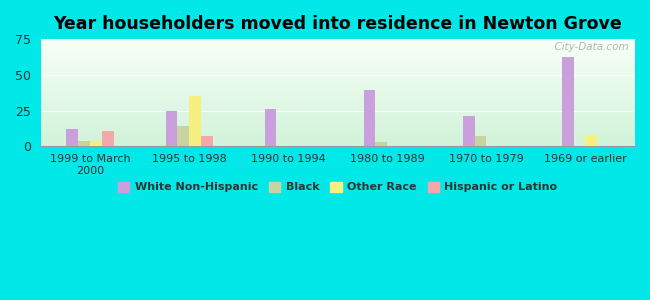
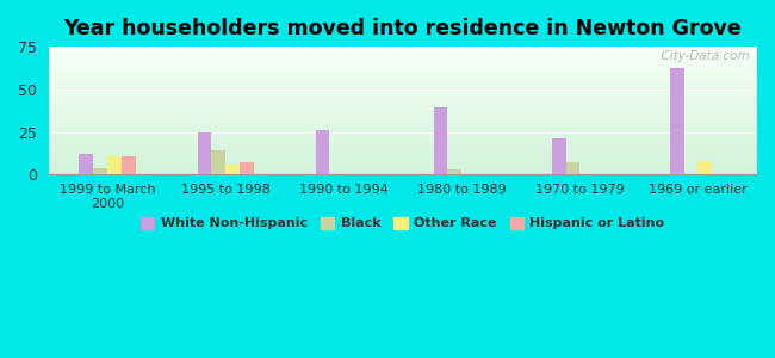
Other Race/1999 to March 2000: 4 -> 11
Other Race/1995 to 1998: 35 -> 6
